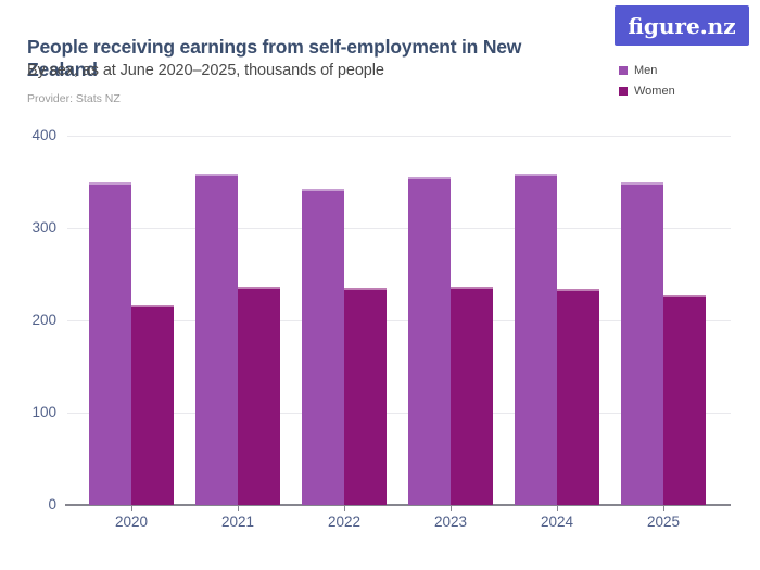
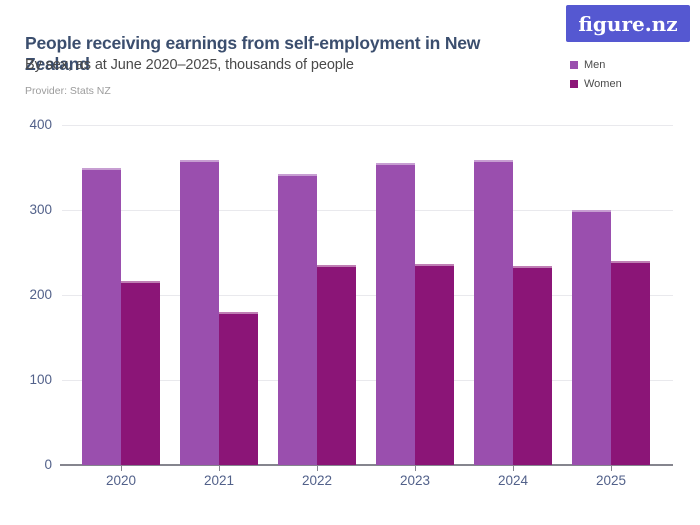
Women/2021: 240 -> 180
Men/2025: 350 -> 300
Women/2025: 230 -> 240
